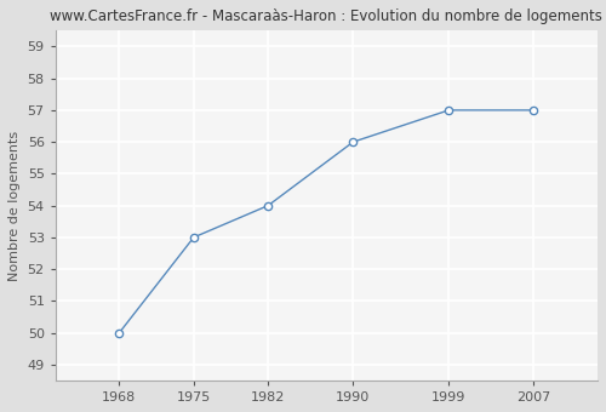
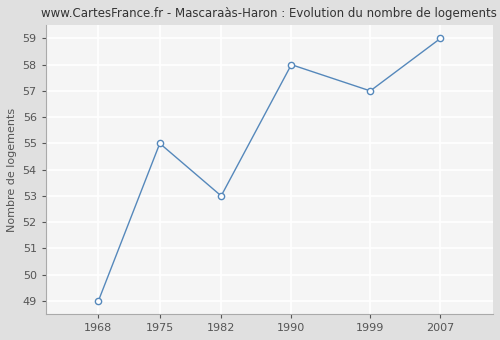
1968: 50 -> 49
1975: 53 -> 55
1982: 54 -> 53
1990: 56 -> 58
2007: 57 -> 59
